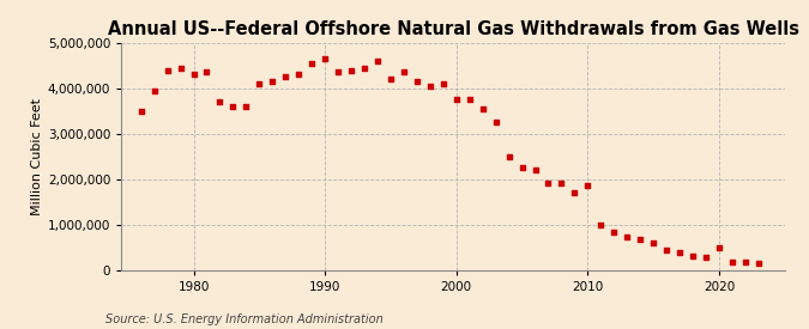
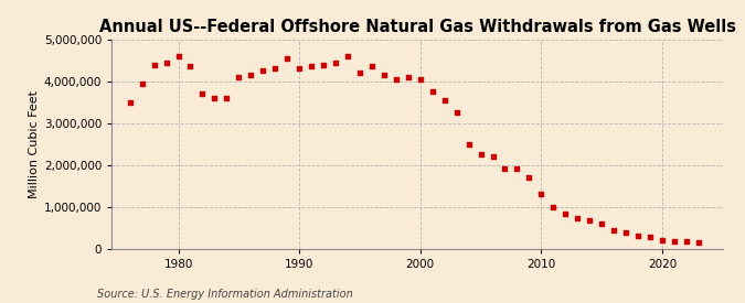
1980: 4,300,000 -> 4,600,000
1990: 4,650,000 -> 4,300,000
2000: 3,750,000 -> 4,050,000
2010: 1,850,000 -> 1,300,000
2020: 500,000 -> 200,000
